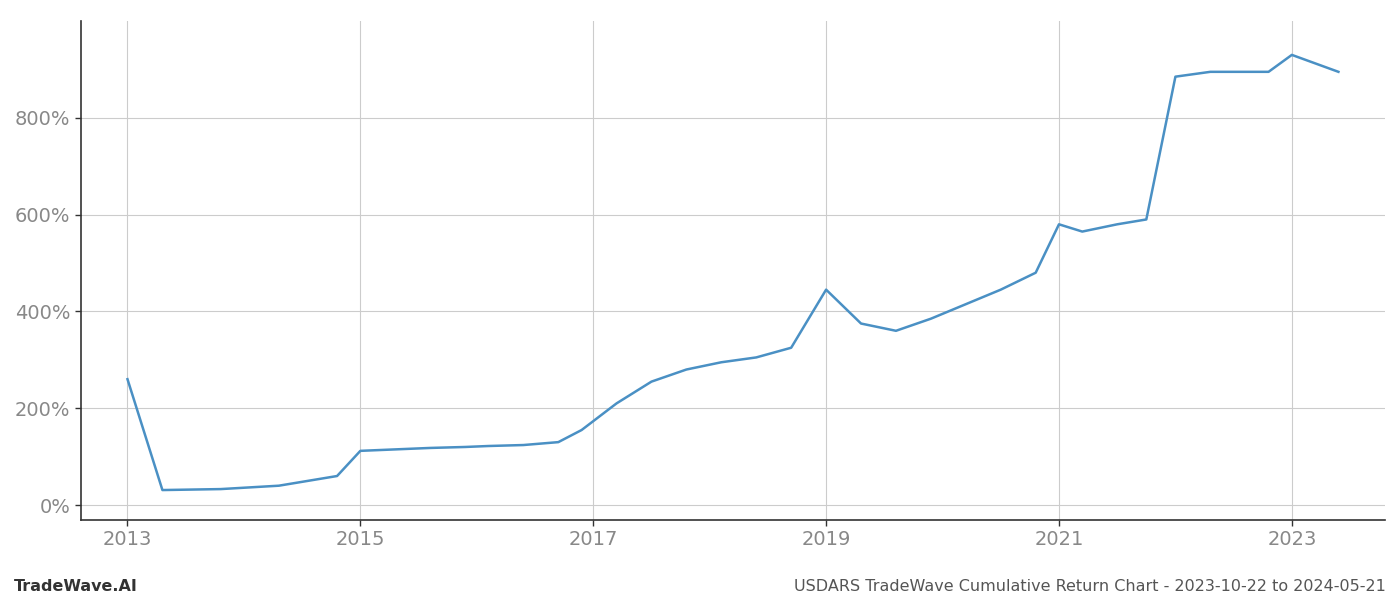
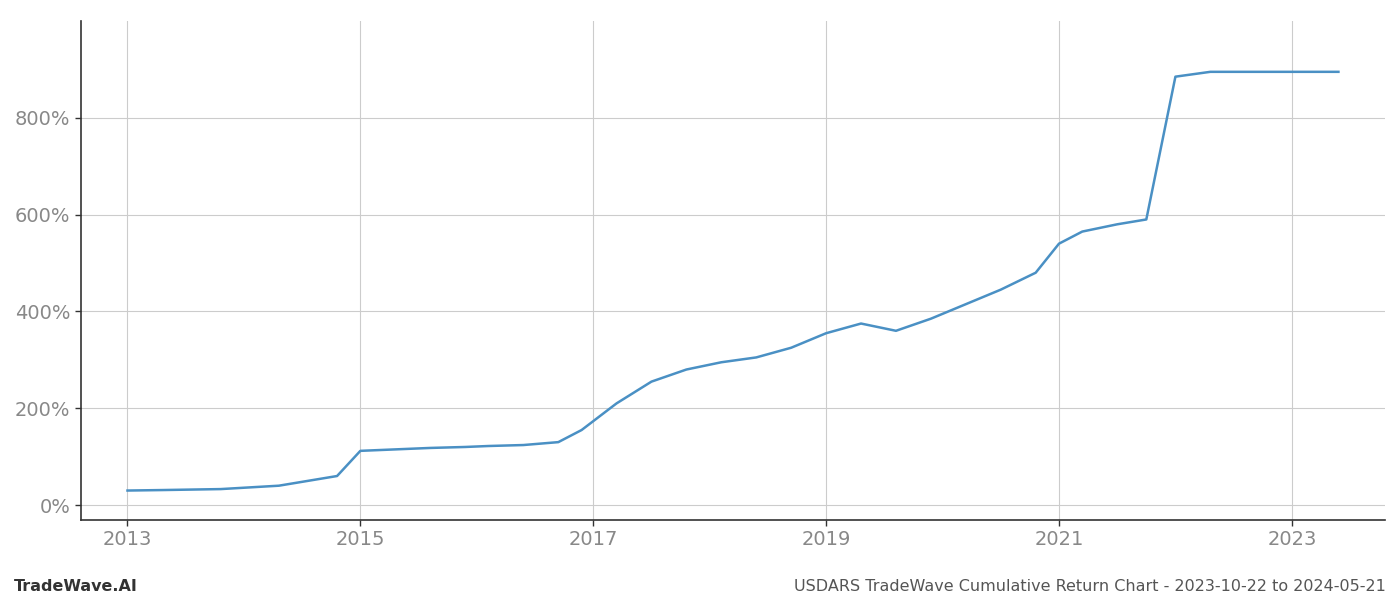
2013: 260% -> 30%
2019: 445% -> 355%
2021: 580% -> 540%
2023: 930% -> 895%
